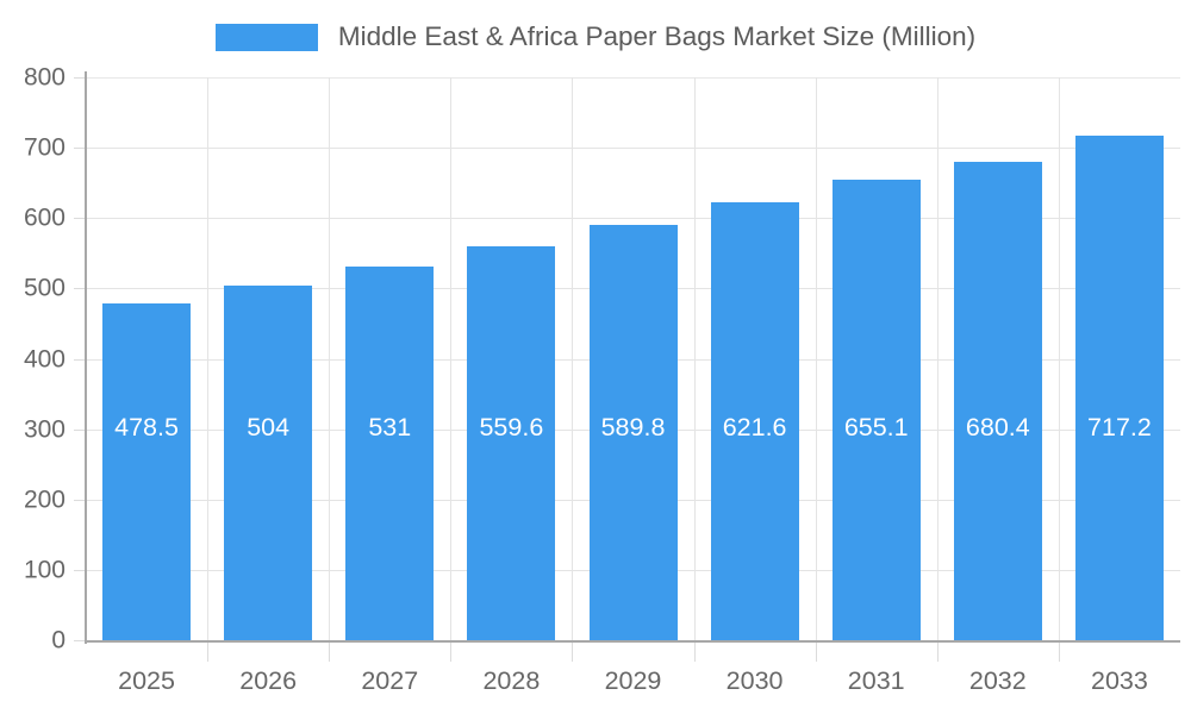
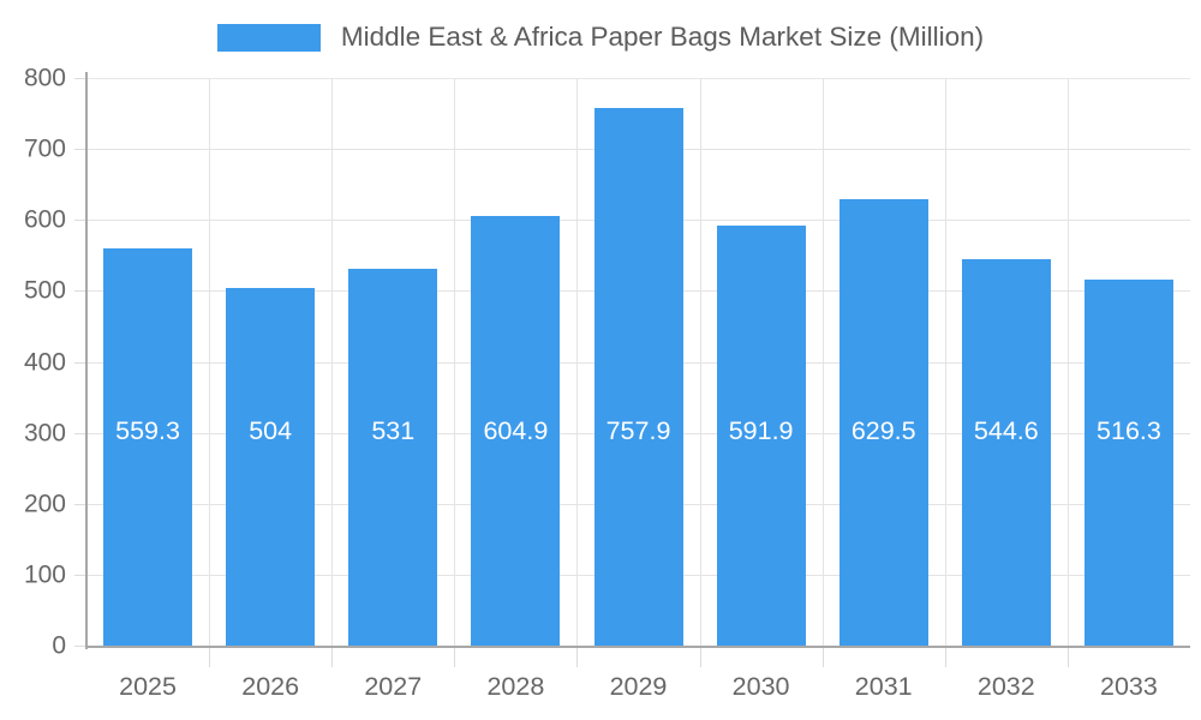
2025: 478.5 -> 559.3
2028: 559.6 -> 604.9
2029: 589.8 -> 757.9
2030: 621.6 -> 591.9
2031: 655.1 -> 629.5
2032: 680.4 -> 544.6
2033: 717.2 -> 516.3
